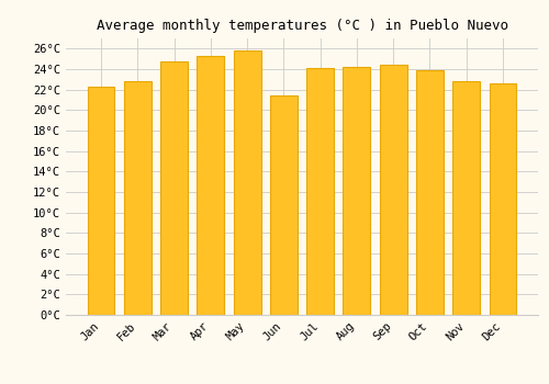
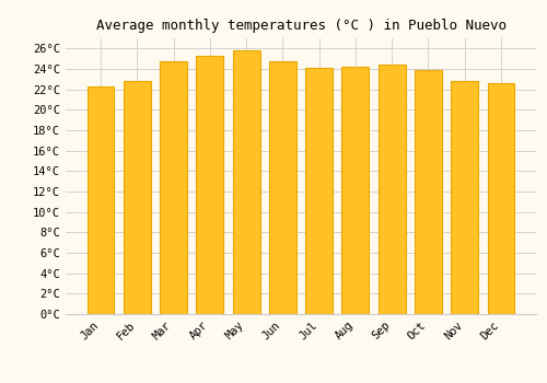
Jun: 21.4°C -> 24.8°C
